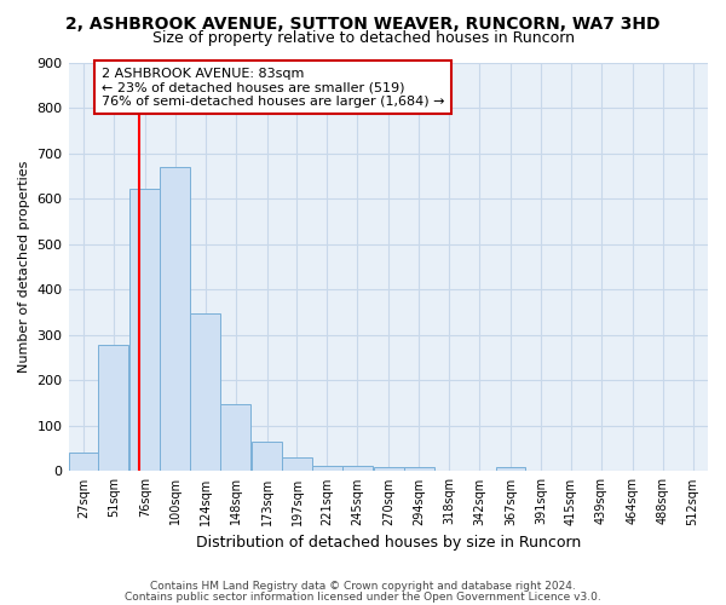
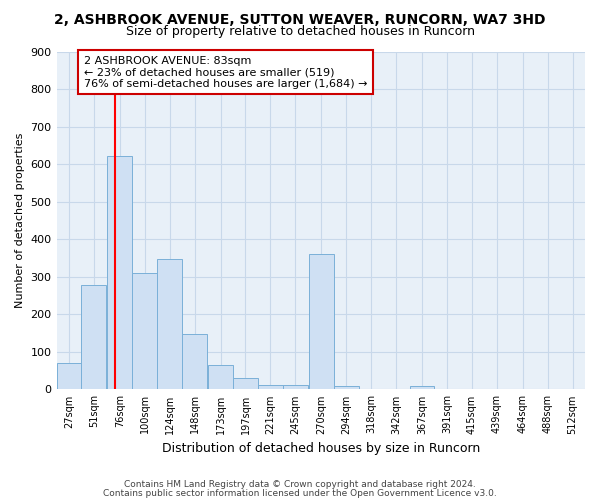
27sqm: 42 -> 70
100sqm: 670 -> 310
270sqm: 10 -> 360
